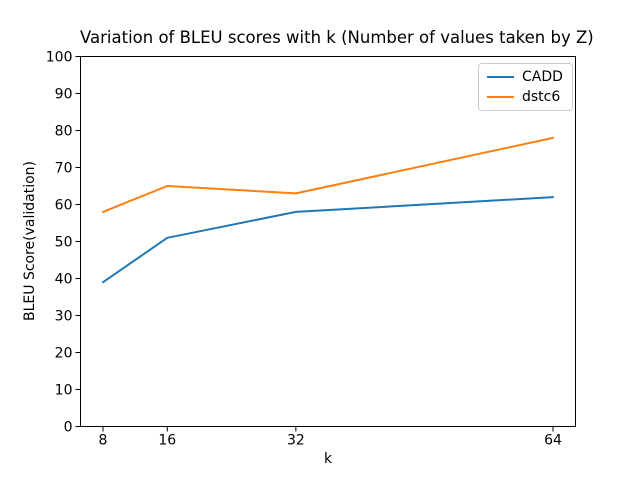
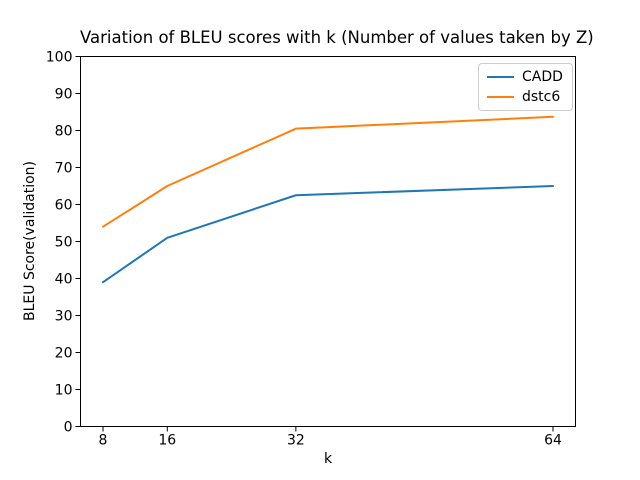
dstc6/8: 58 -> 54
CADD/32: 58 -> 62
dstc6/32: 63 -> 80
CADD/64: 62 -> 65
dstc6/64: 78 -> 84
